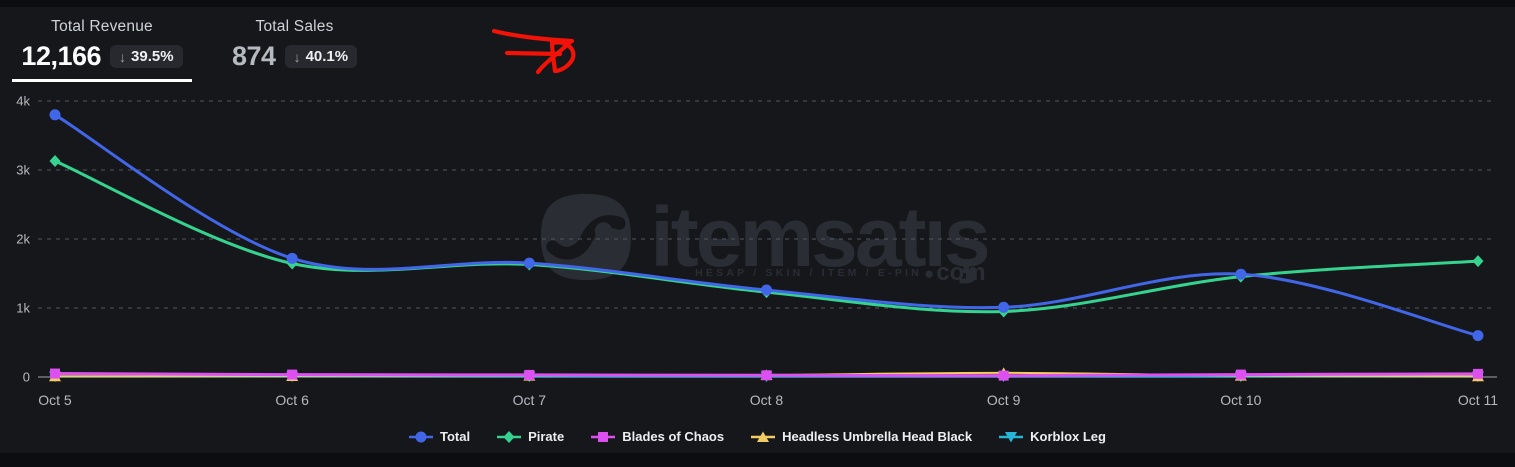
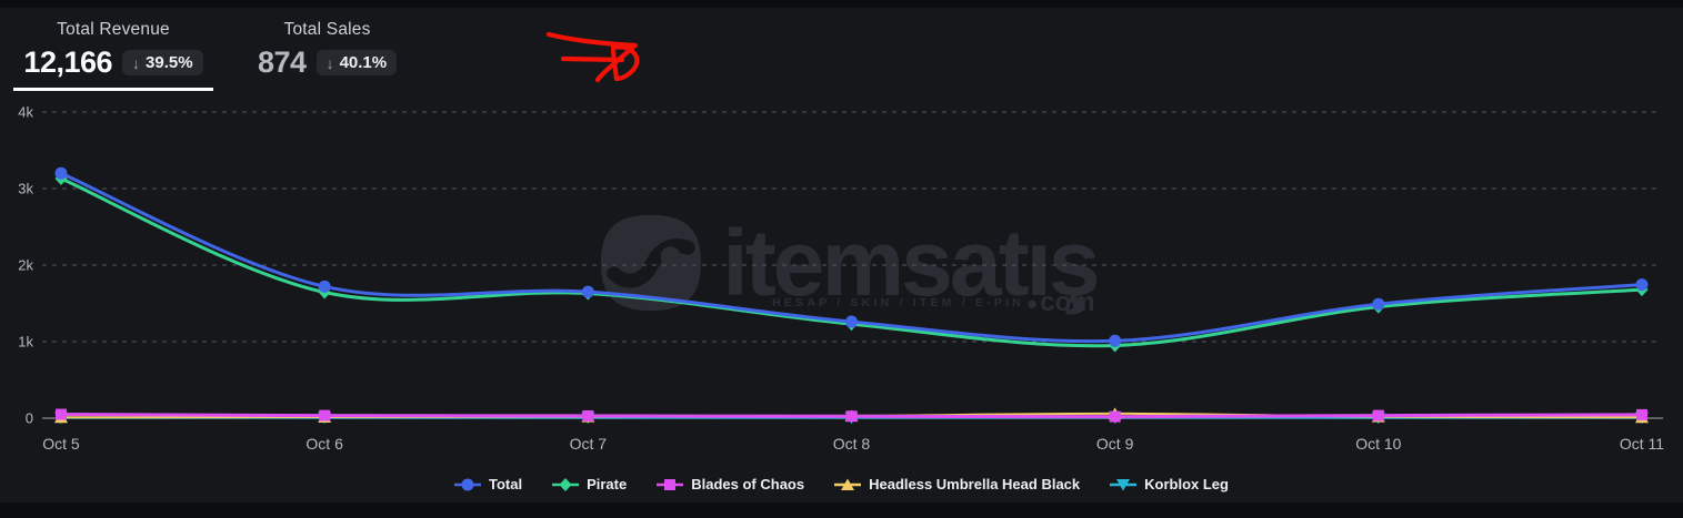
Total/Oct 5: 3.8k -> 3.2k
Total/Oct 11: 0.6k -> 1.7k
